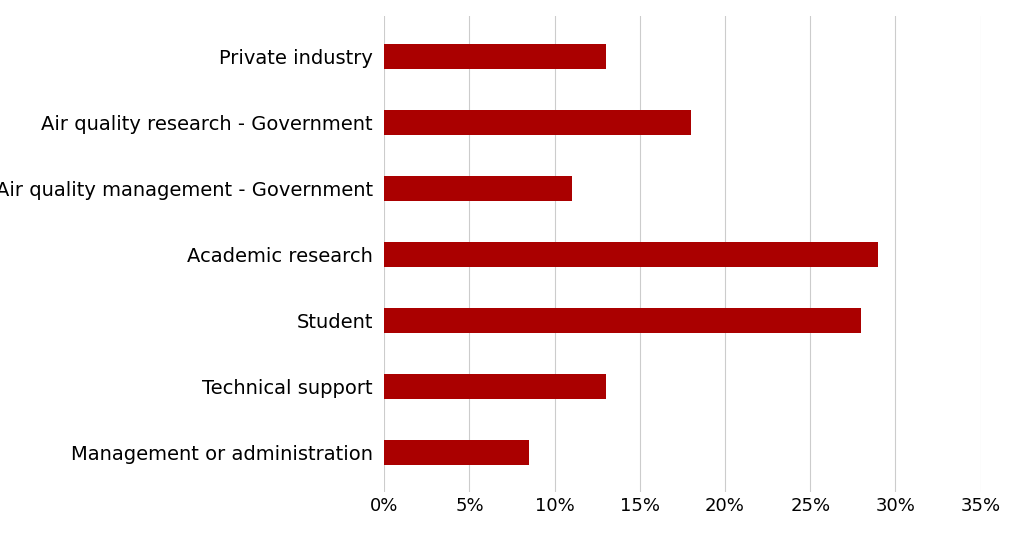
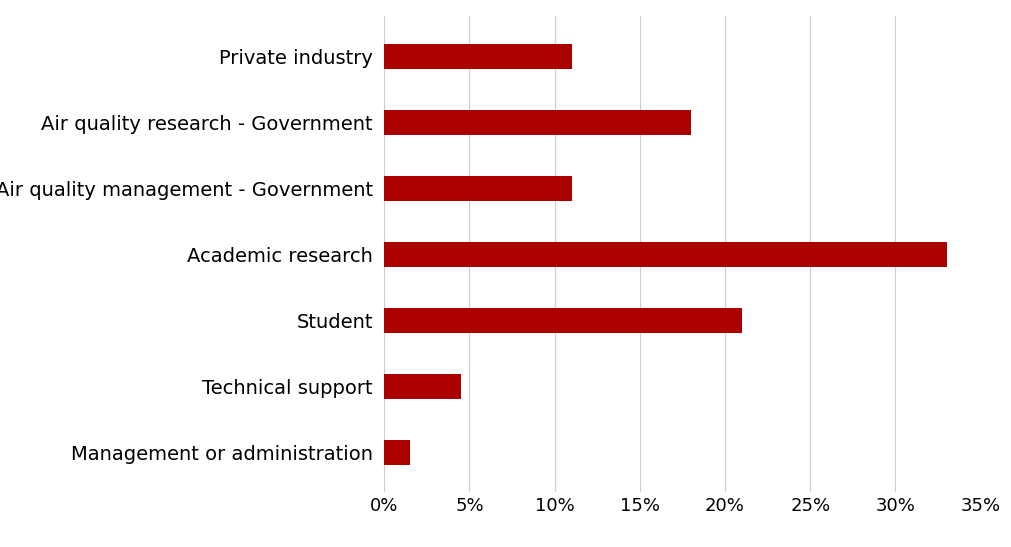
Private industry: 13.0% -> 11.0%
Academic research: 29.0% -> 33.0%
Student: 28.0% -> 21.0%
Technical support: 13.0% -> 4.5%
Management or administration: 8.5% -> 1.5%
